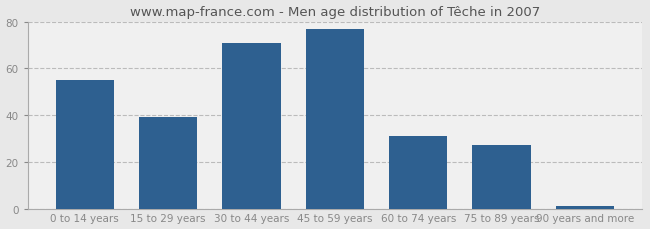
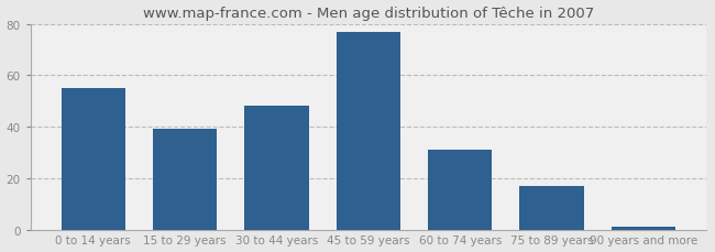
30 to 44 years: 71 -> 48
75 to 89 years: 27 -> 17
